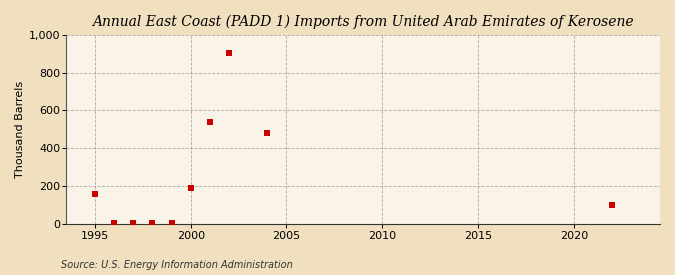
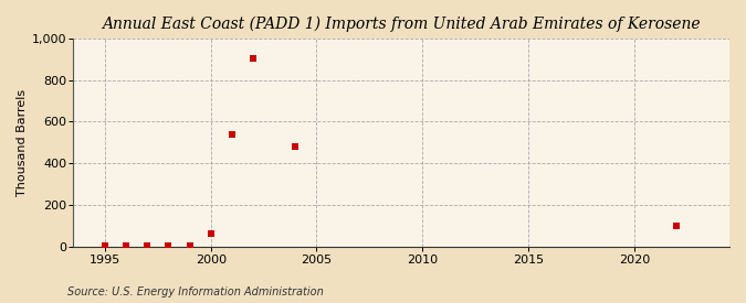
1995: 160 -> 0
2000: 190 -> 60
